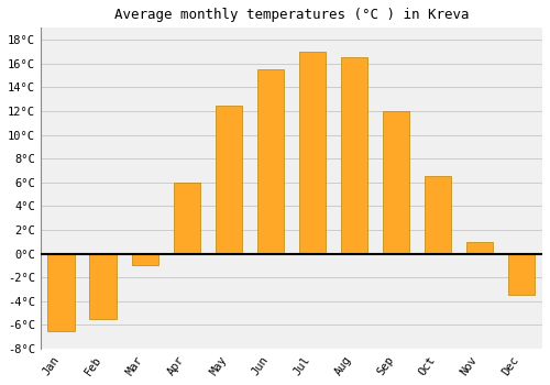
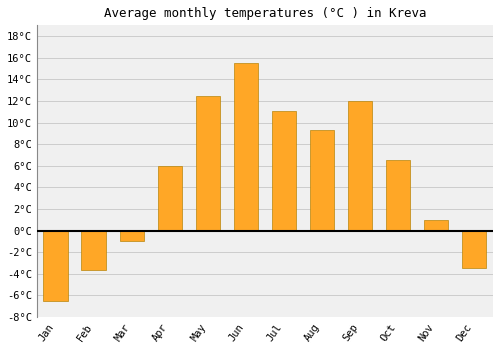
Feb: -5.5°C -> -3.6°C
Jul: 17.0°C -> 11.1°C
Aug: 16.5°C -> 9.3°C
